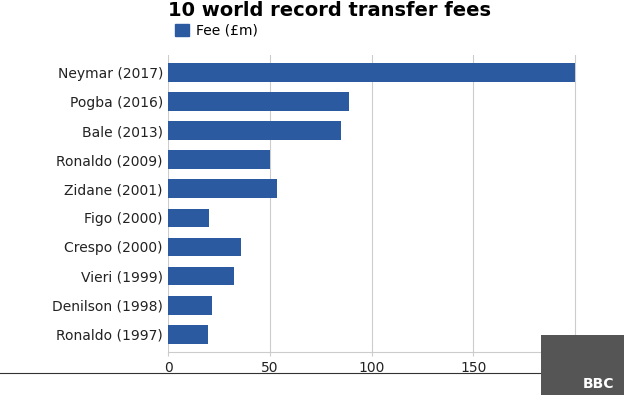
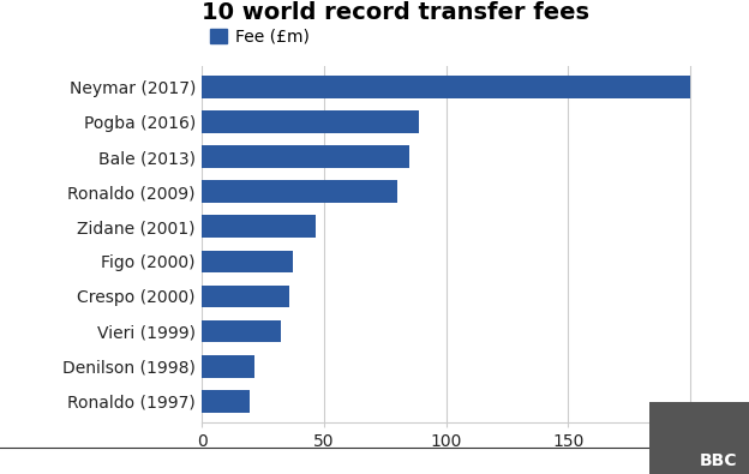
Ronaldo (2009): 50.0 -> 80.0
Zidane (2001): 53.5 -> 46.6
Figo (2000): 20.0 -> 37.0
